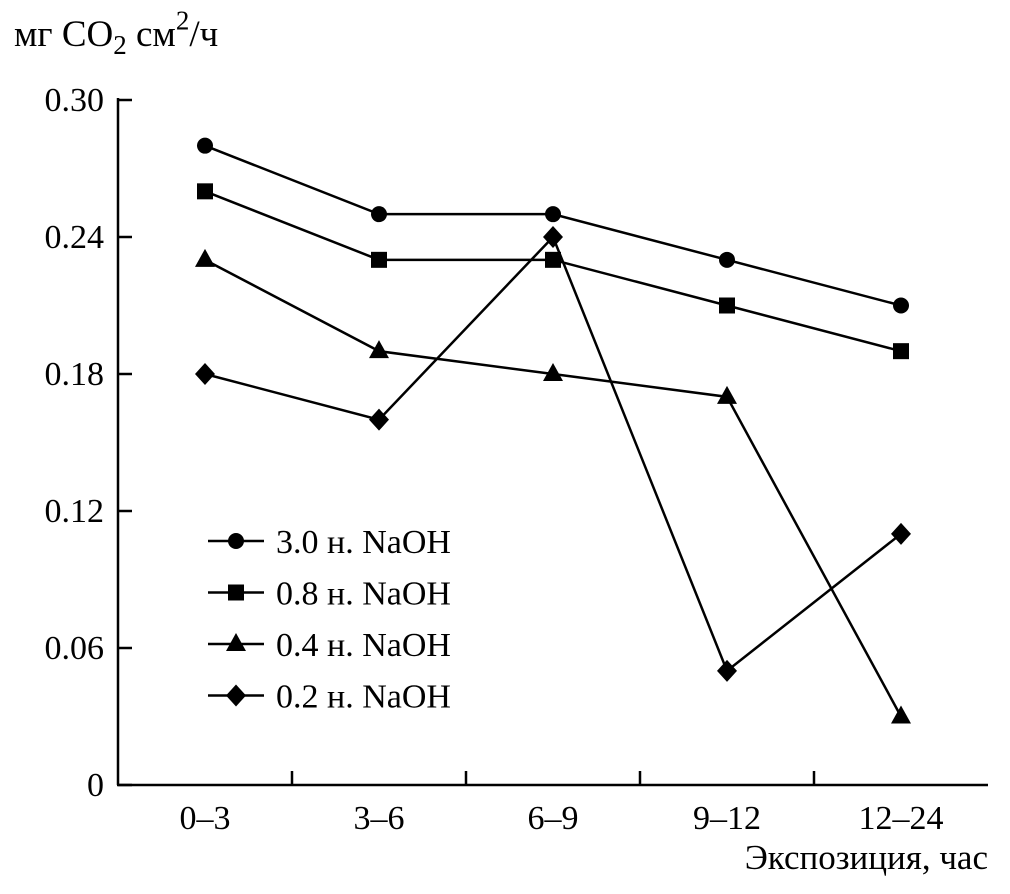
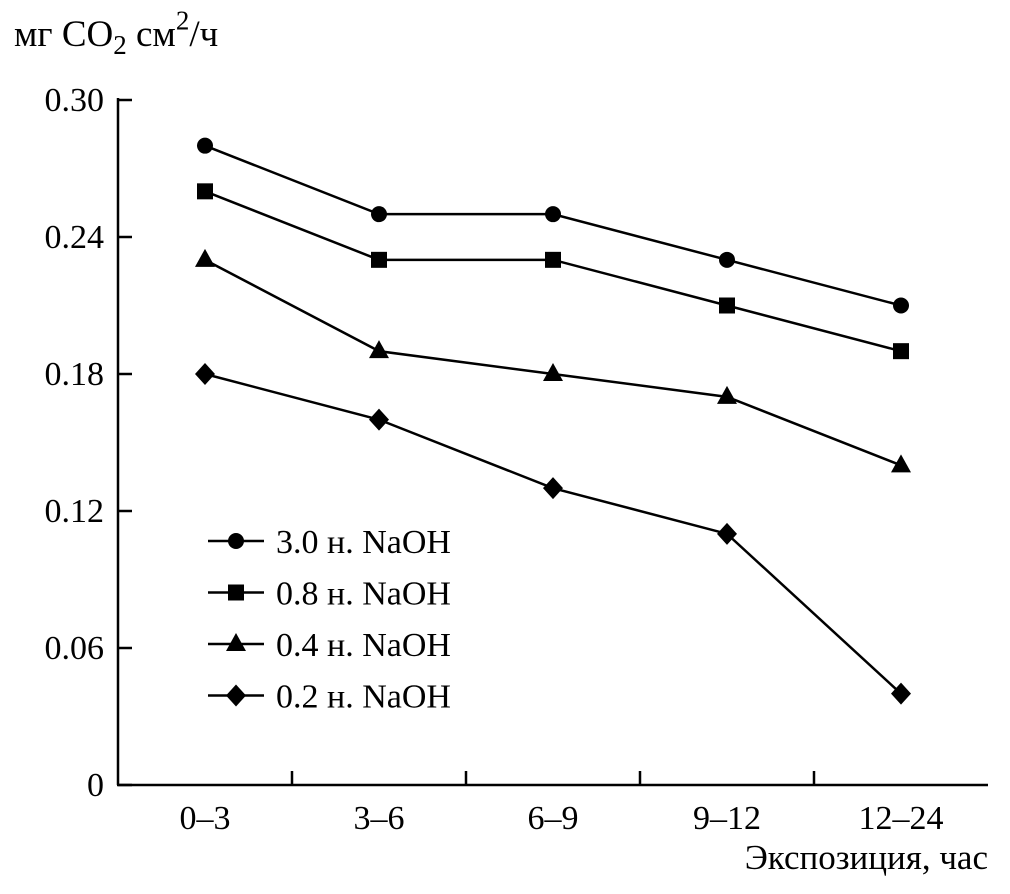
0.2 н. NaOH/6–9: 0.24 -> 0.13
0.2 н. NaOH/9–12: 0.05 -> 0.11
0.4 н. NaOH/12–24: 0.03 -> 0.14
0.2 н. NaOH/12–24: 0.11 -> 0.04
